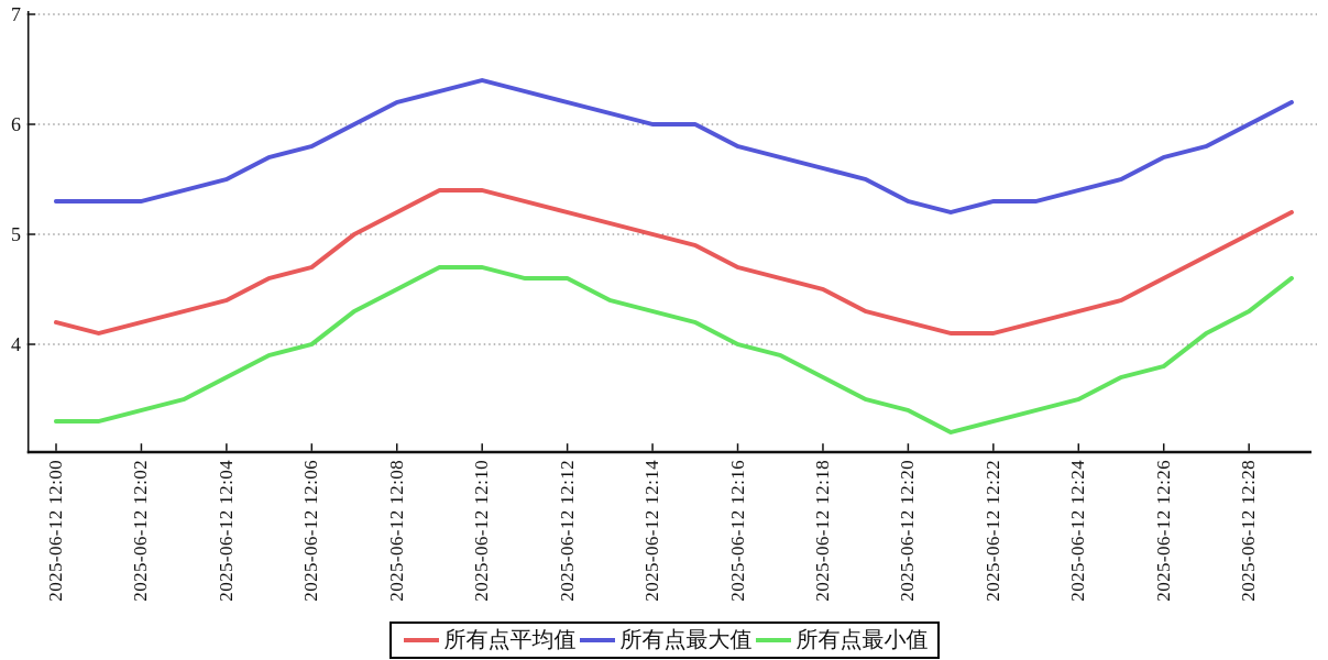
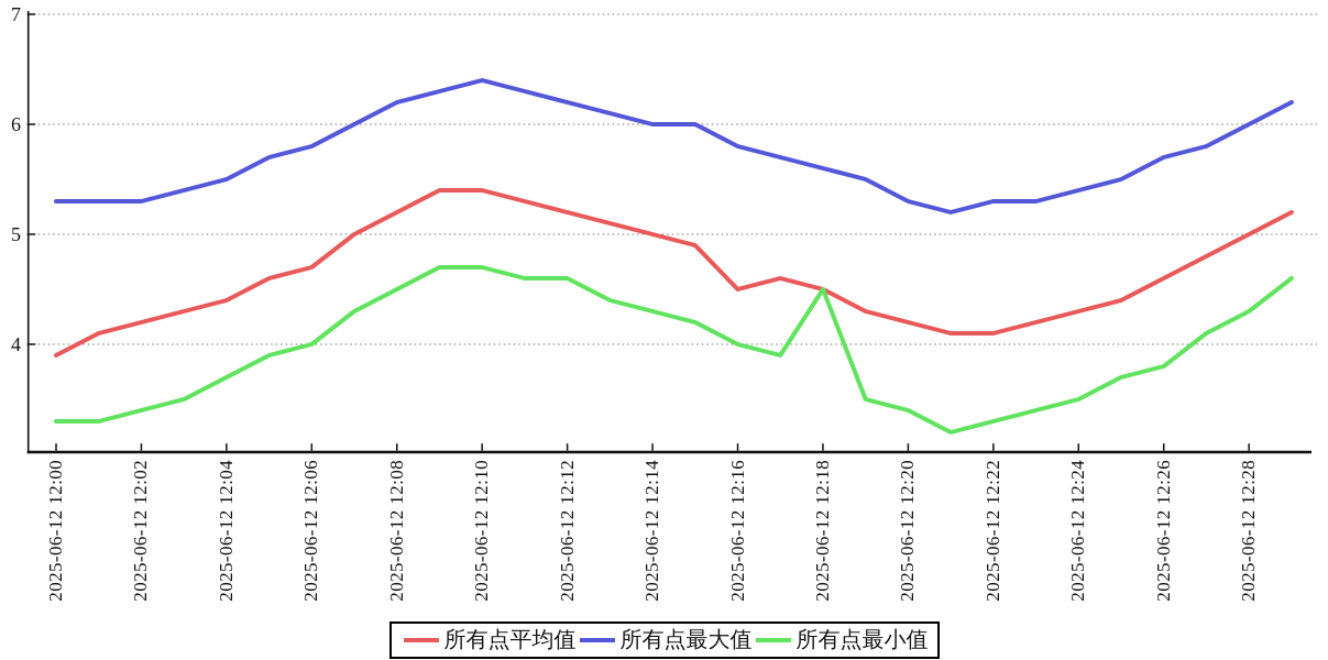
所有点平均值/2025-06-12 12:00: 4.2 -> 3.9
所有点平均值/2025-06-12 12:16: 4.7 -> 4.5
所有点最小值/2025-06-12 12:18: 3.7 -> 4.5
